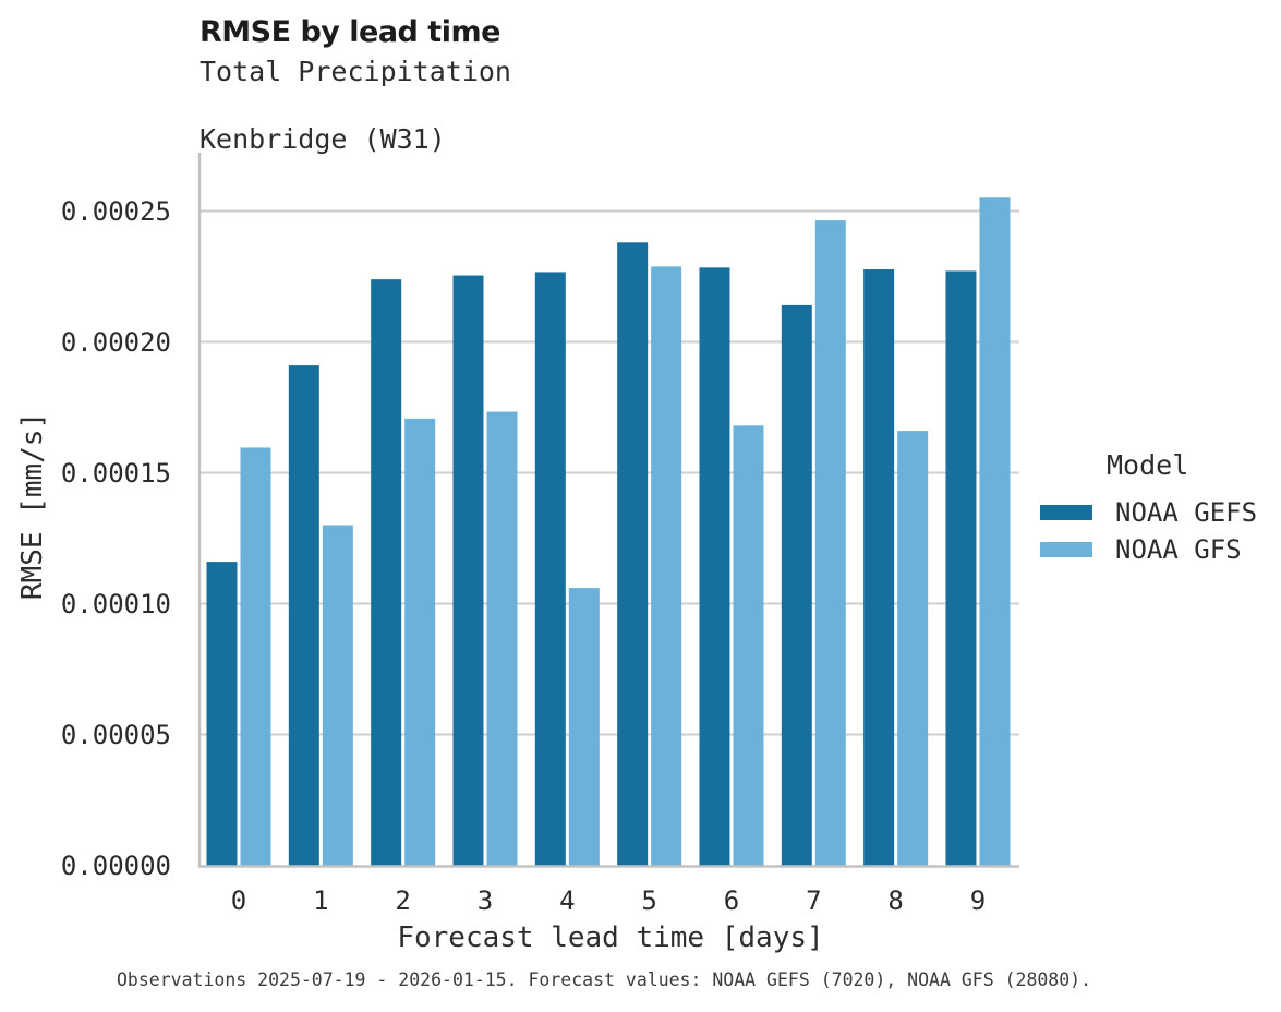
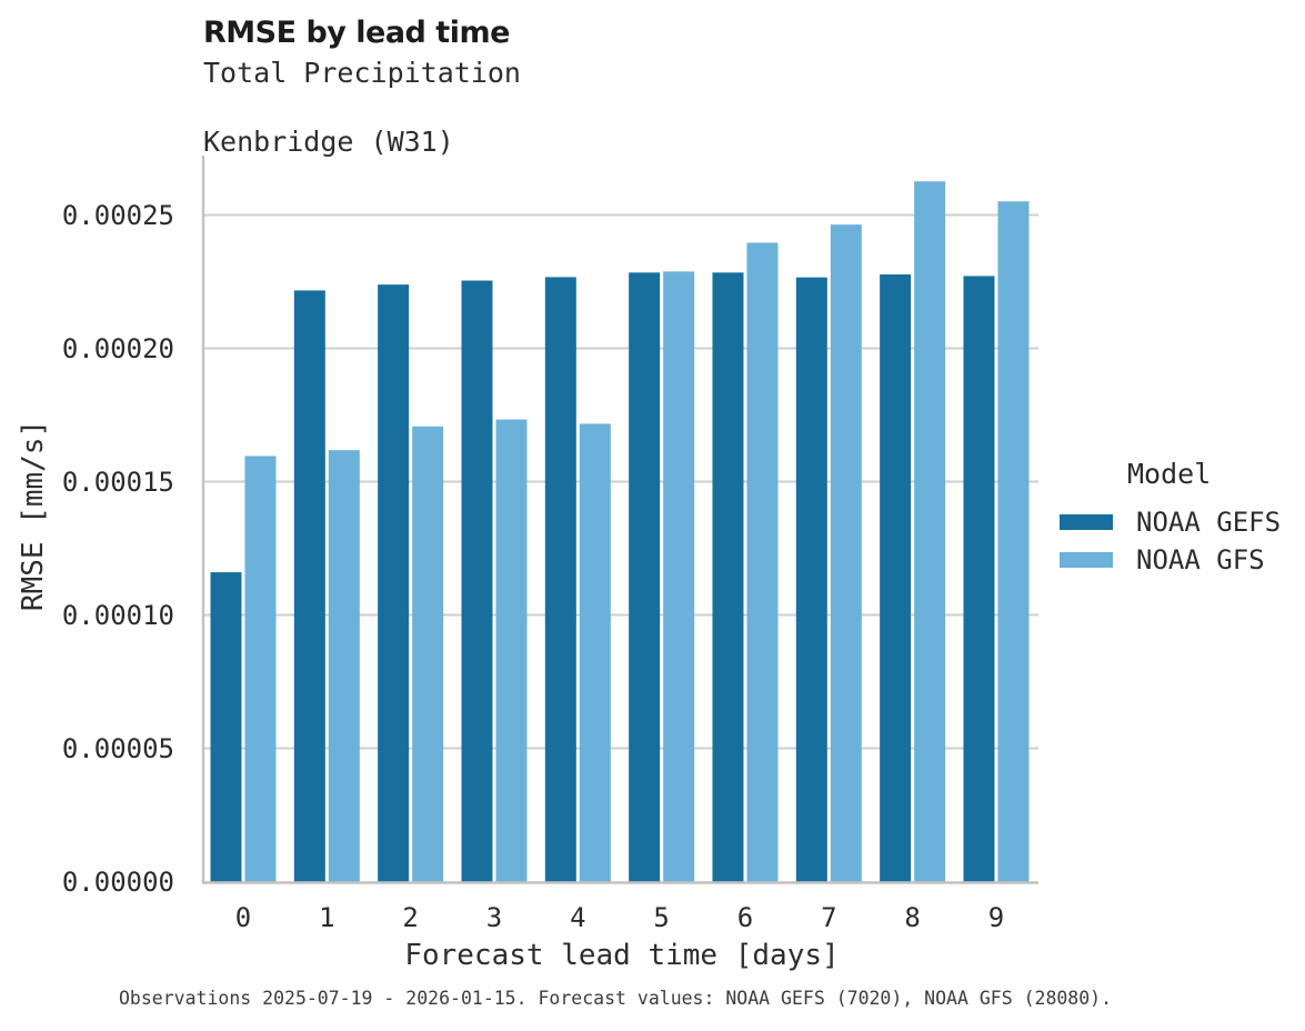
NOAA GEFS/1: 0.000191 -> 0.000222
NOAA GFS/1: 0.000130 -> 0.000162
NOAA GFS/4: 0.000106 -> 0.000172
NOAA GEFS/5: 0.000238 -> 0.000228
NOAA GFS/6: 0.000168 -> 0.000240
NOAA GEFS/7: 0.000214 -> 0.000227
NOAA GFS/8: 0.000166 -> 0.000263
